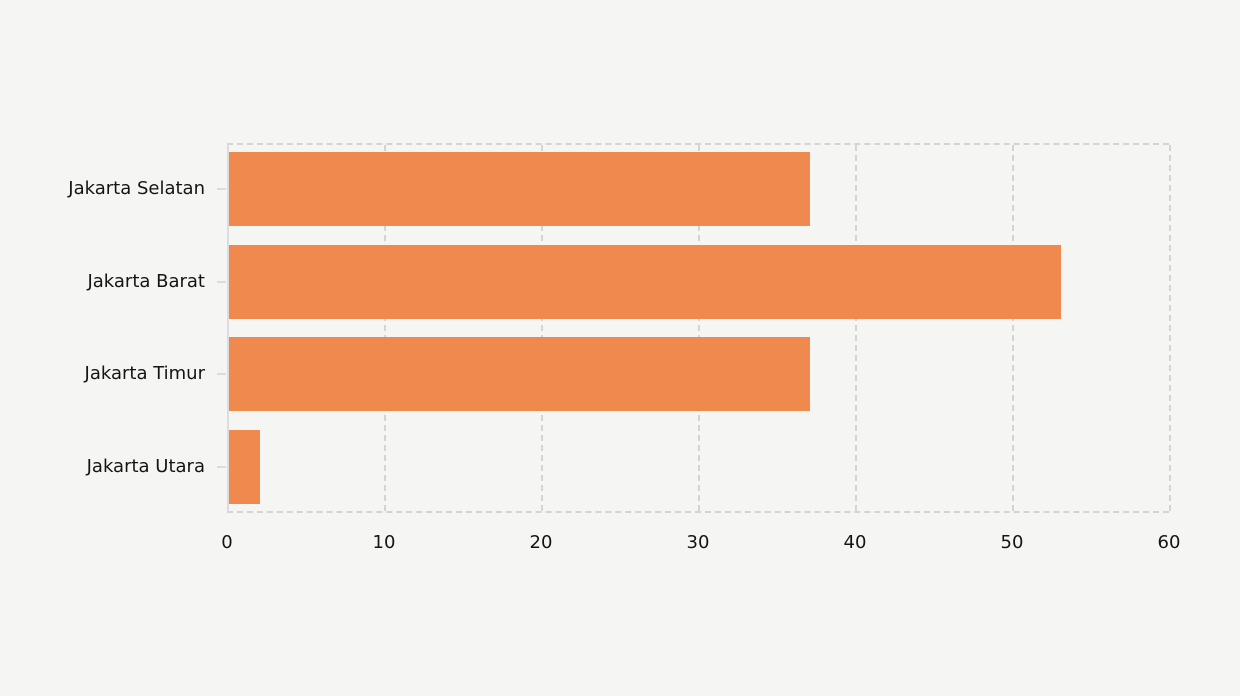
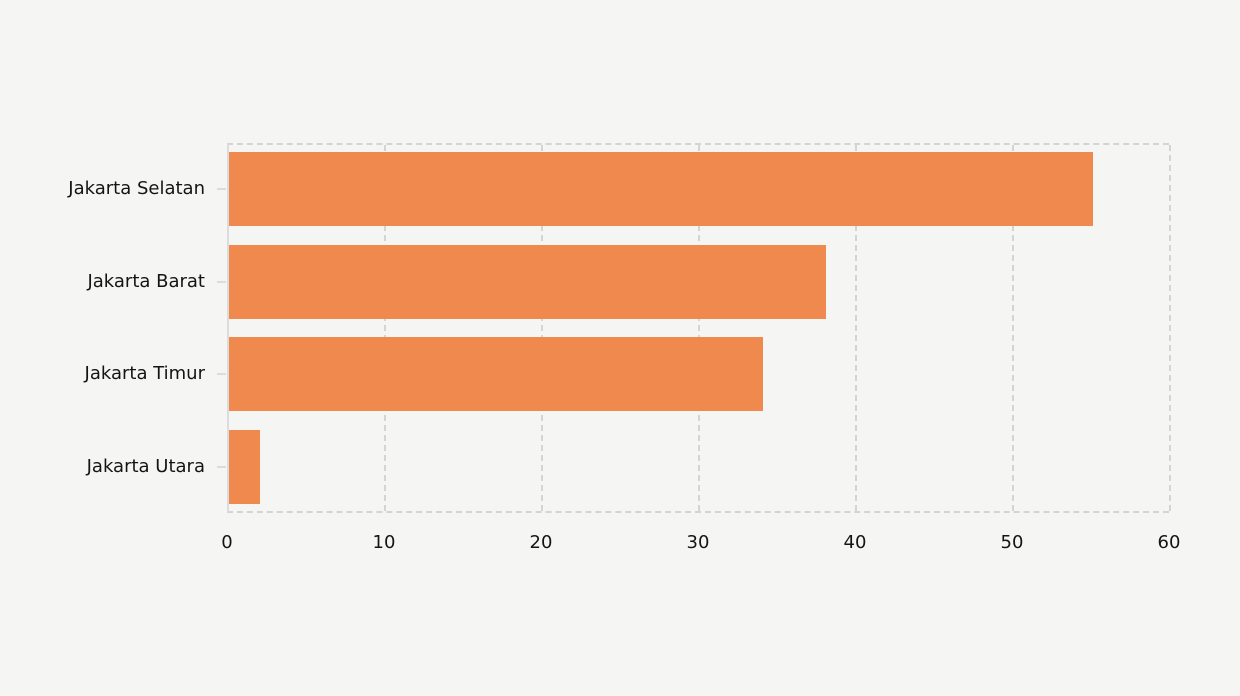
Jakarta Selatan: 37 -> 55
Jakarta Barat: 53 -> 38
Jakarta Timur: 37 -> 34
